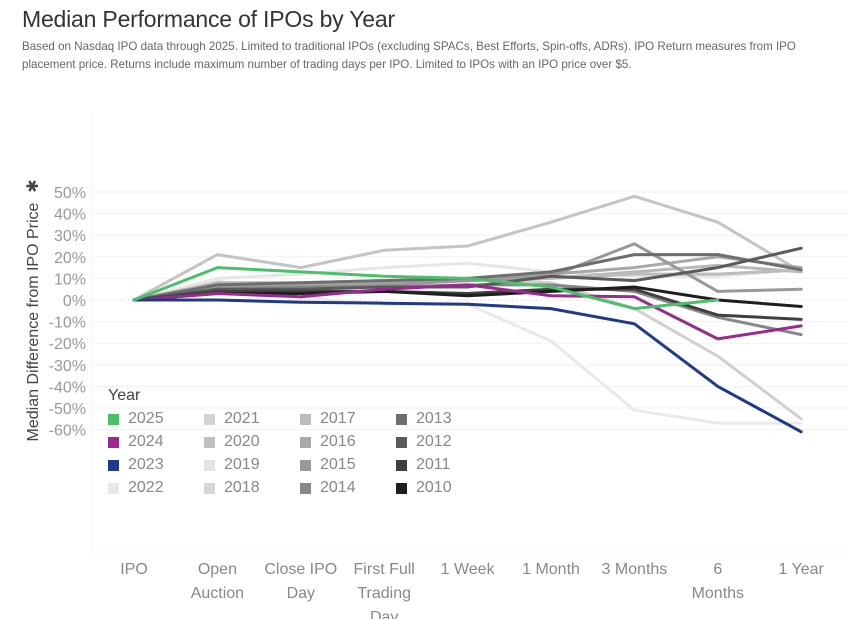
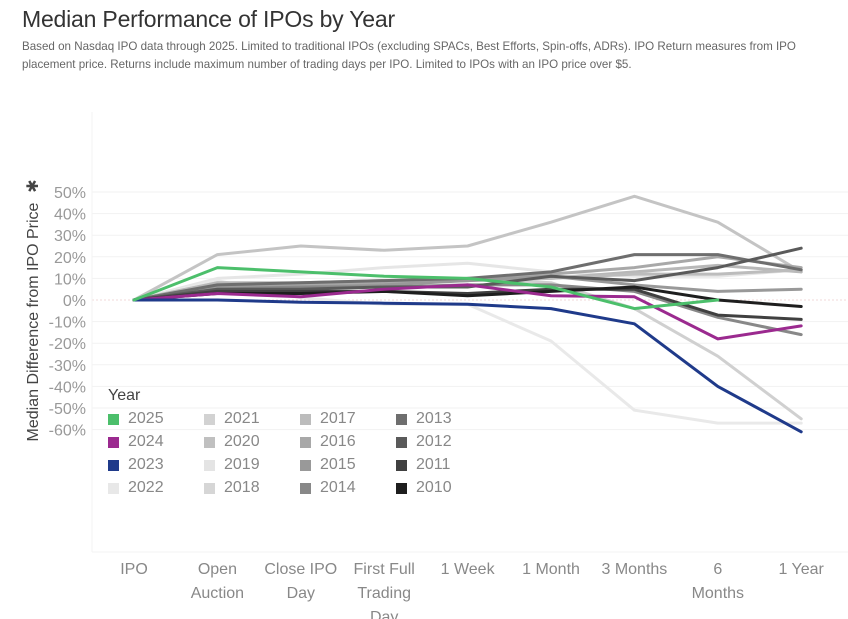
2021/Close IPO Day: 15% -> 25%
2015/3 Months: 26% -> 7%
